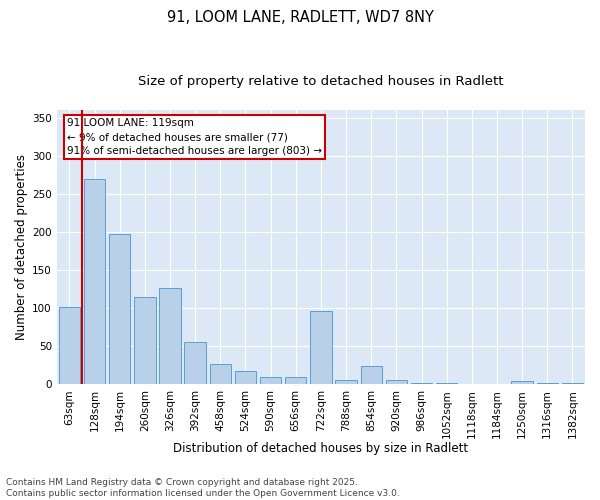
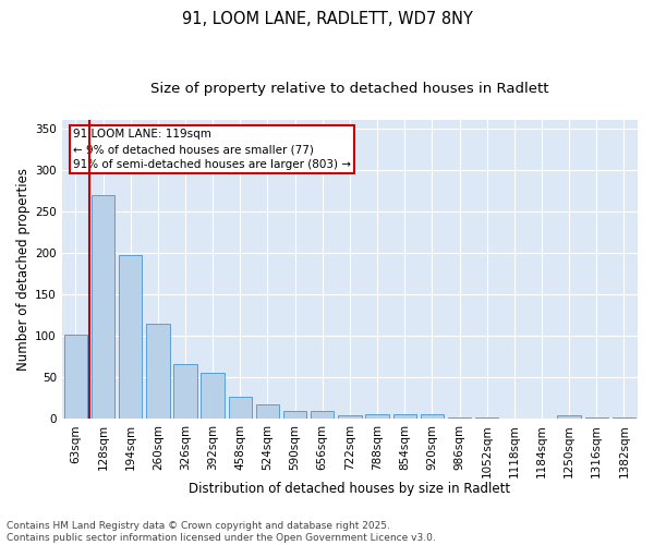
326sqm: 126 -> 66
722sqm: 96 -> 4
854sqm: 24 -> 5
